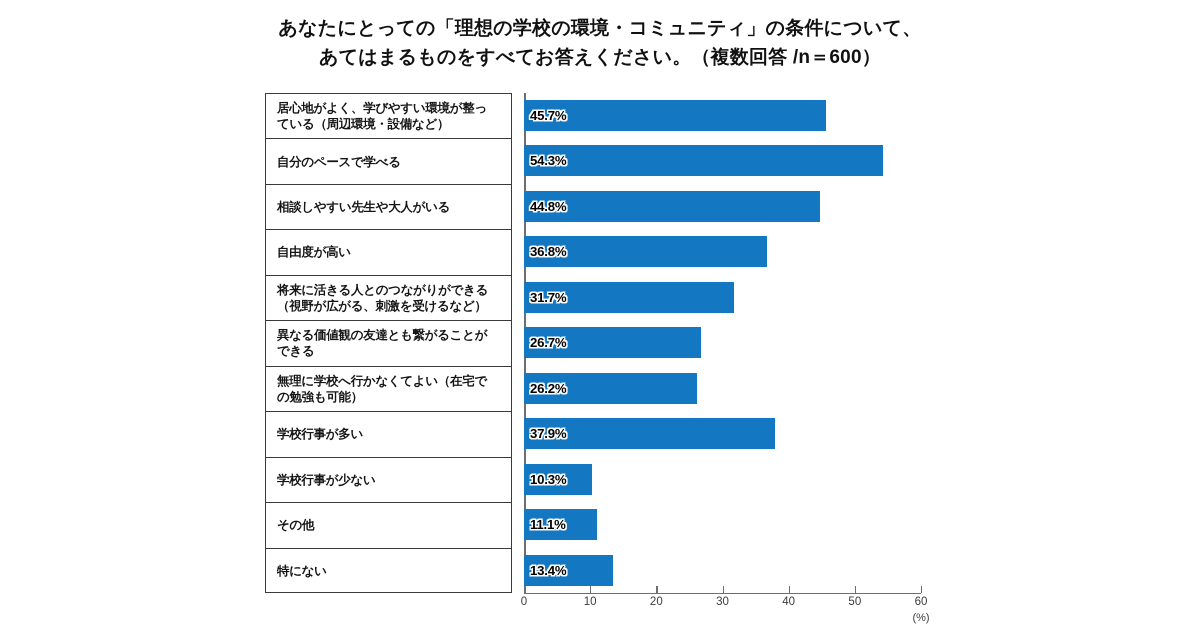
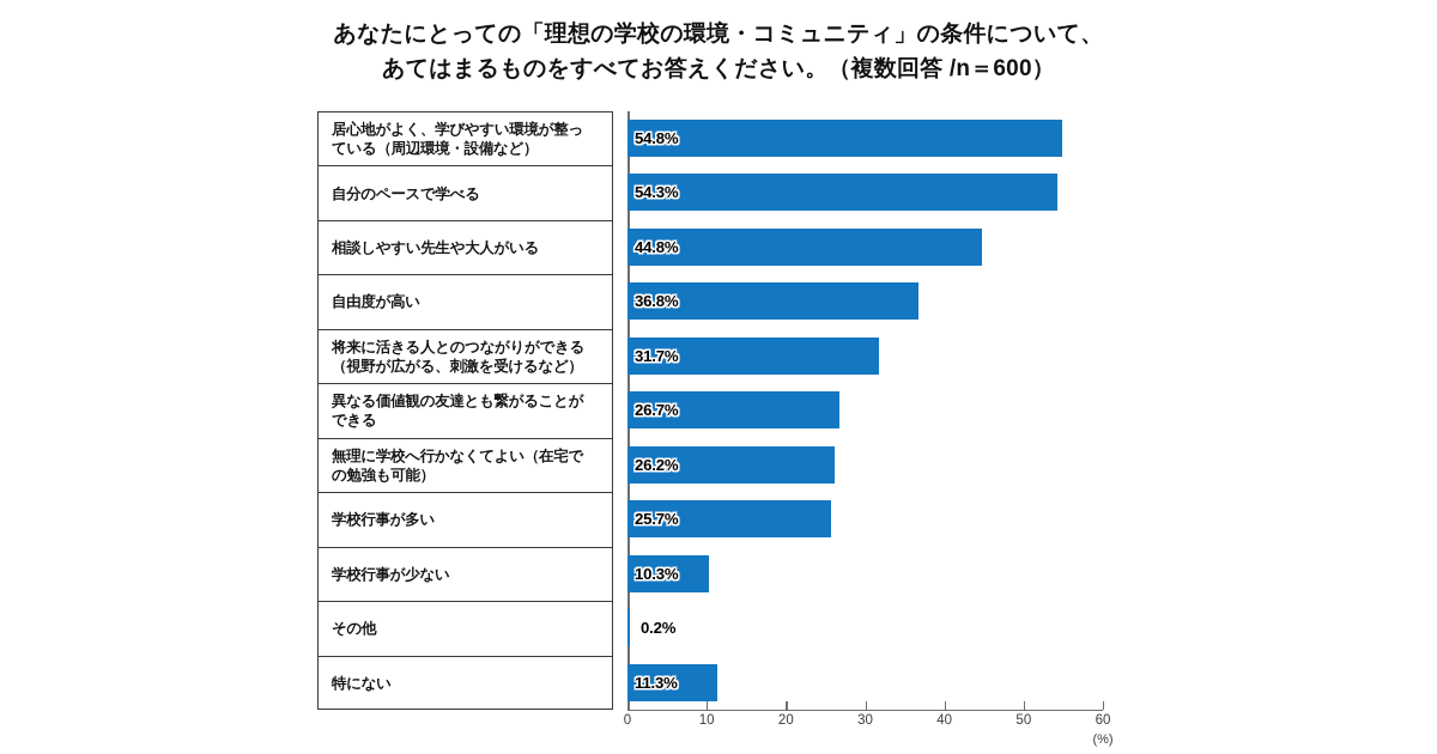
居心地がよく、学びやすい環境が整っている（周辺環境・設備など）: 45.7% -> 54.8%
学校行事が多い: 37.9% -> 25.7%
その他: 11.1% -> 0.2%
特にない: 13.4% -> 11.3%
